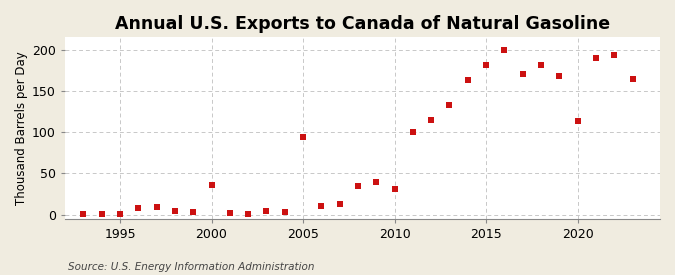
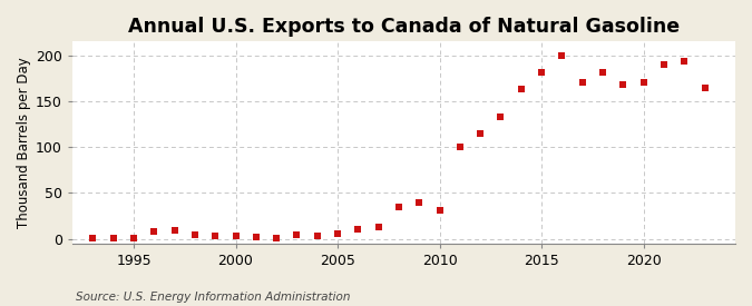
2000: 36 -> 3
2005: 94 -> 6
2020: 114 -> 170
